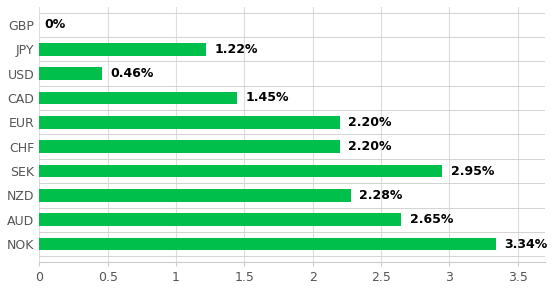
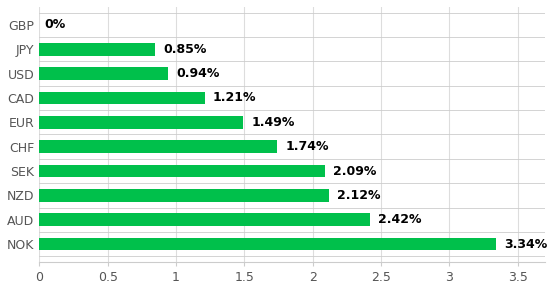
JPY: 1.22% -> 0.85%
USD: 0.46% -> 0.94%
CAD: 1.45% -> 1.21%
EUR: 2.20% -> 1.49%
CHF: 2.20% -> 1.74%
SEK: 2.95% -> 2.09%
NZD: 2.28% -> 2.12%
AUD: 2.65% -> 2.42%
